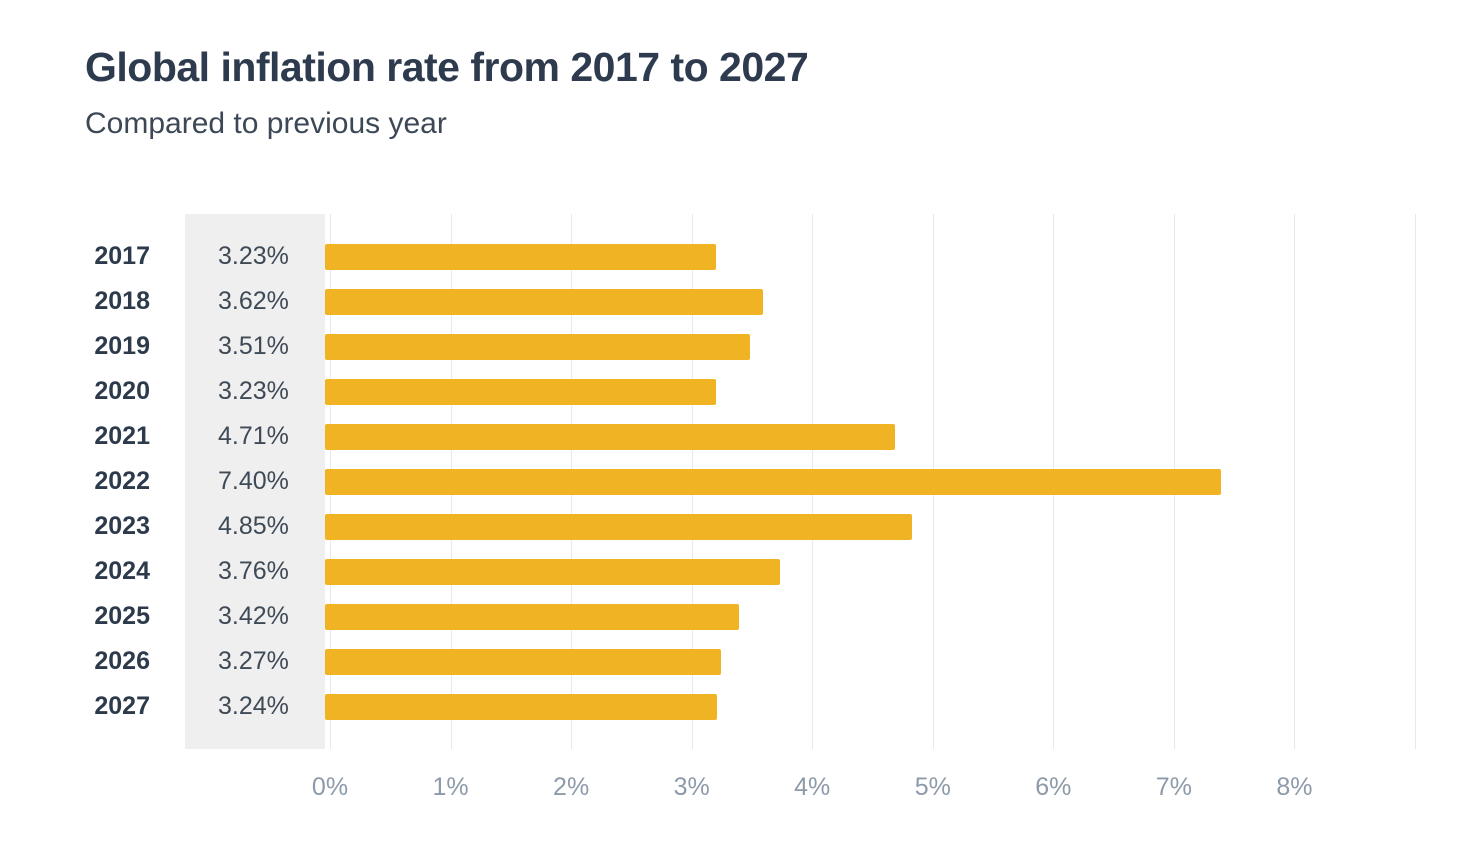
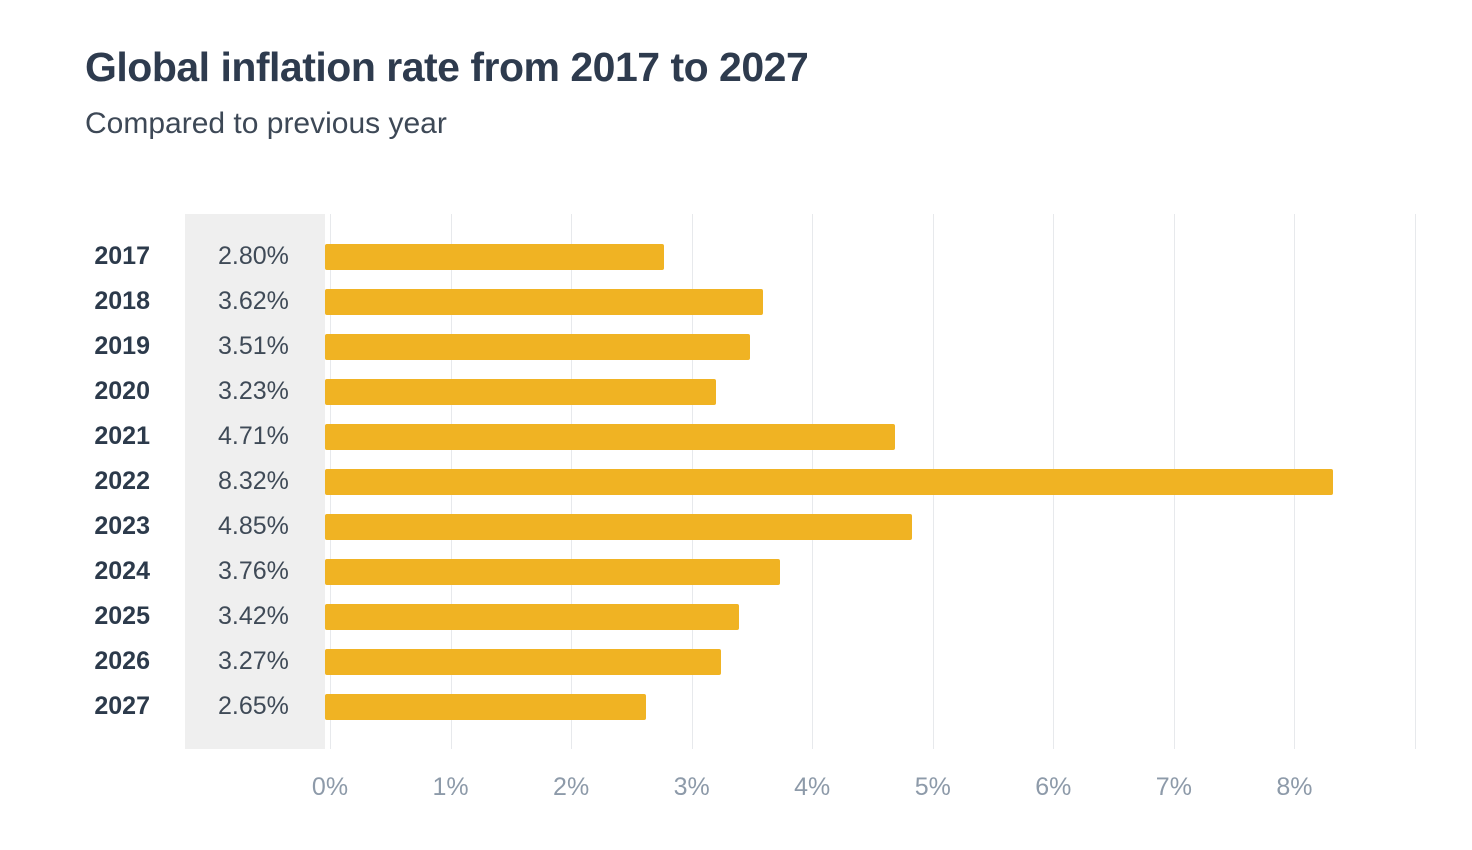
2017: 3.23% -> 2.80%
2022: 7.40% -> 8.32%
2027: 3.24% -> 2.65%
